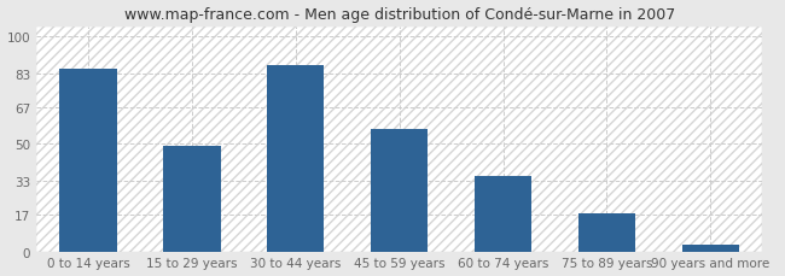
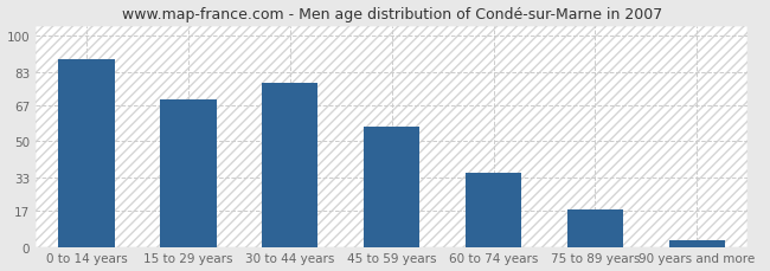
0 to 14 years: 85 -> 89
15 to 29 years: 49 -> 70
30 to 44 years: 87 -> 78
